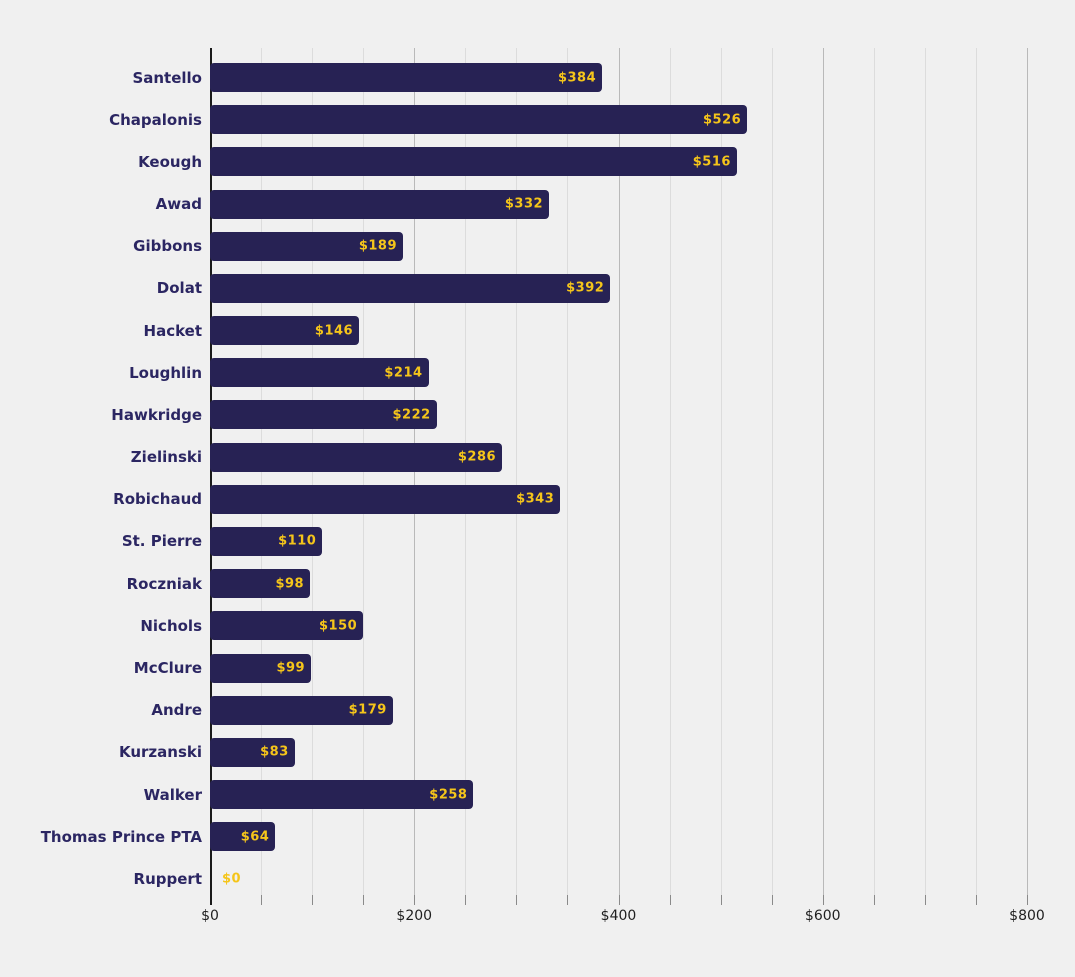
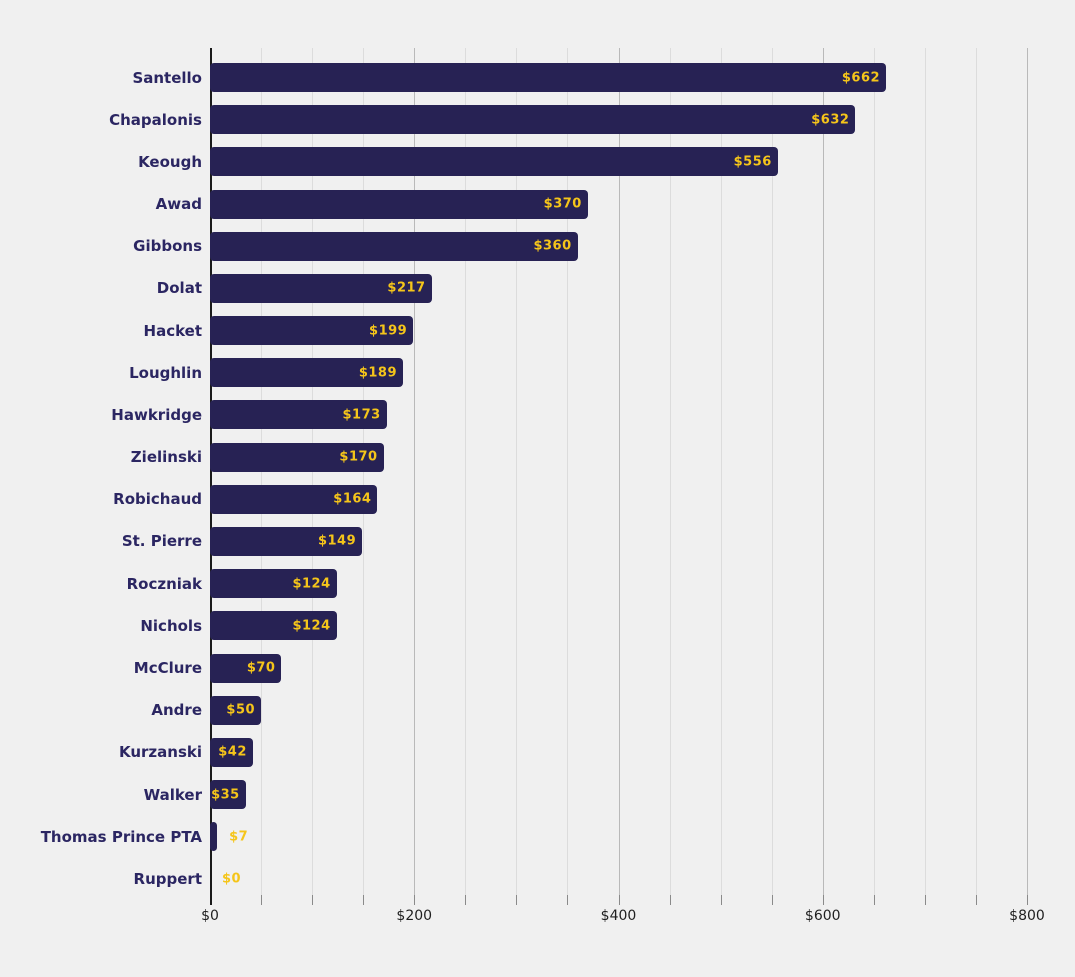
Santello: $384 -> $662
Chapalonis: $526 -> $632
Keough: $516 -> $556
Awad: $332 -> $370
Gibbons: $189 -> $360
Dolat: $392 -> $217
Hacket: $146 -> $199
Loughlin: $214 -> $189
Hawkridge: $222 -> $173
Zielinski: $286 -> $170
Robichaud: $343 -> $164
St. Pierre: $110 -> $149
Roczniak: $98 -> $124
Nichols: $150 -> $124
McClure: $99 -> $70
Andre: $179 -> $50
Kurzanski: $83 -> $42
Walker: $258 -> $35
Thomas Prince PTA: $64 -> $7
